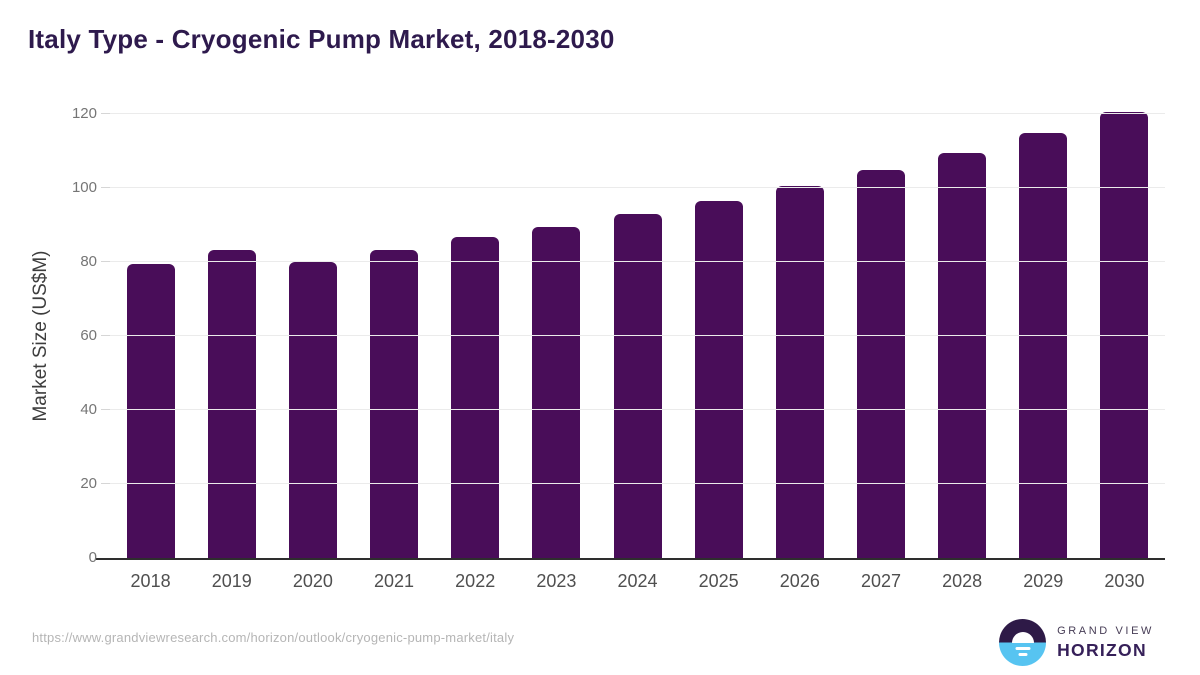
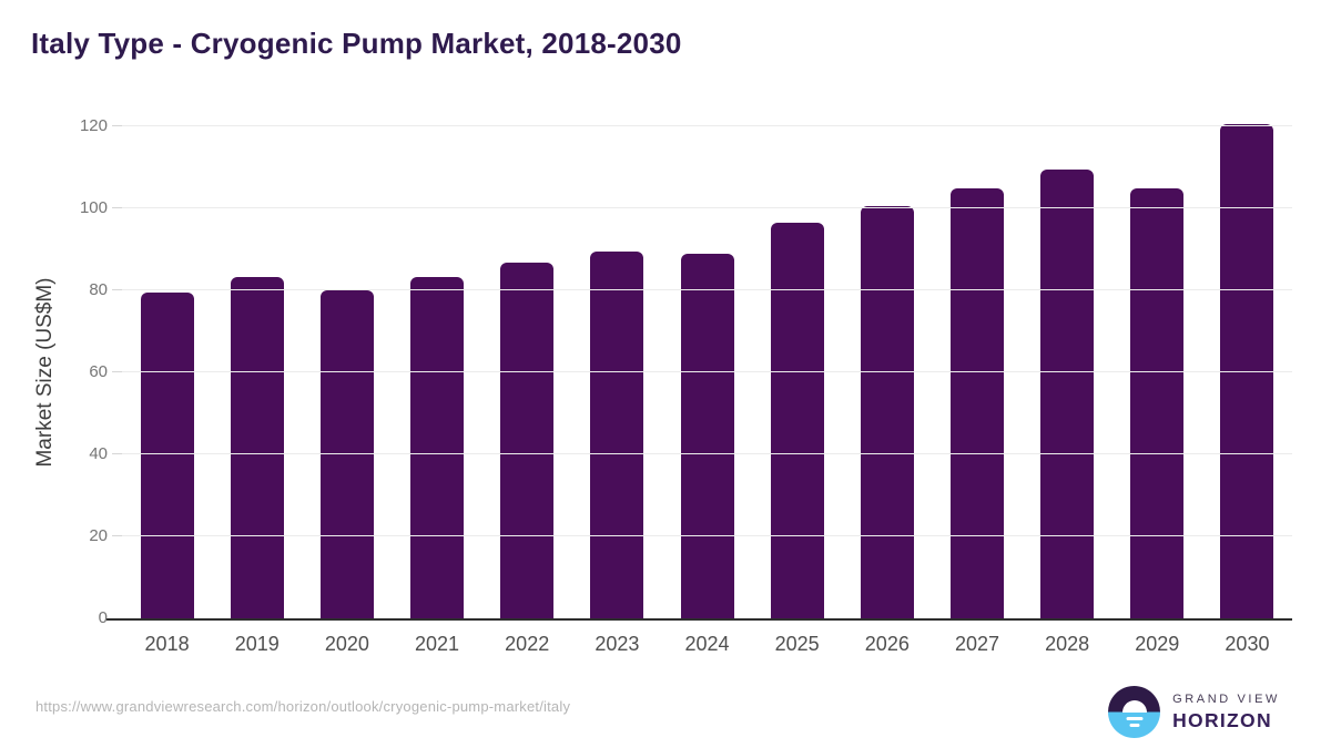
2024: 93 -> 89
2029: 115 -> 105
